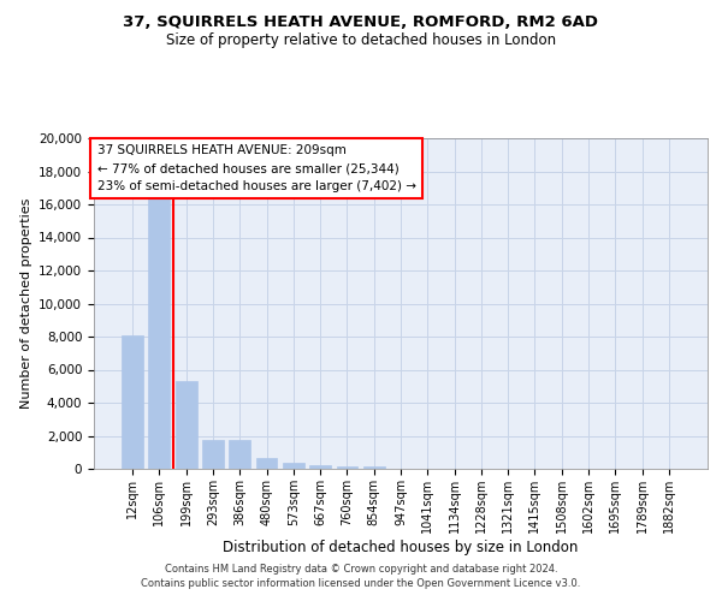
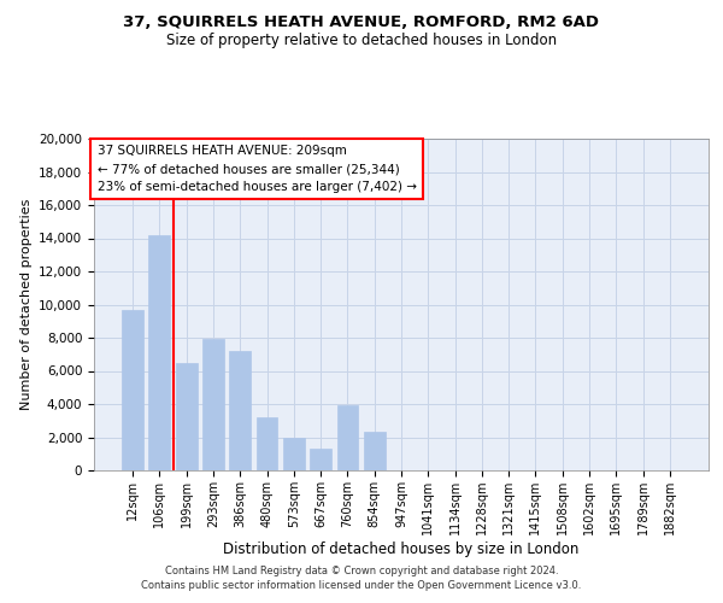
12sqm: 8,100 -> 9,700
106sqm: 16,500 -> 14,200
199sqm: 5,300 -> 6,500
293sqm: 1,800 -> 7,900
386sqm: 1,800 -> 7,200
480sqm: 600 -> 3,200
573sqm: 300 -> 2,000
667sqm: 200 -> 1,300
760sqm: 200 -> 3,900
854sqm: 100 -> 2,300
